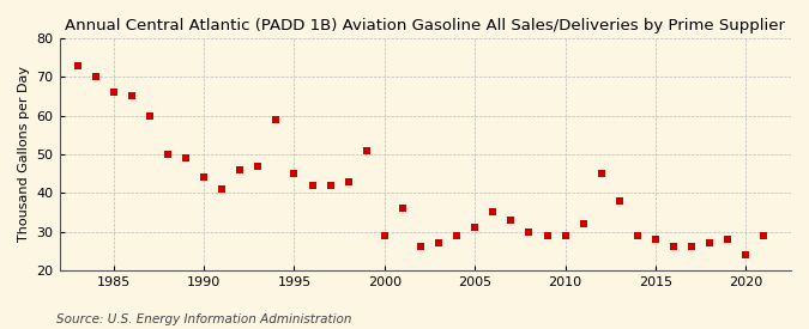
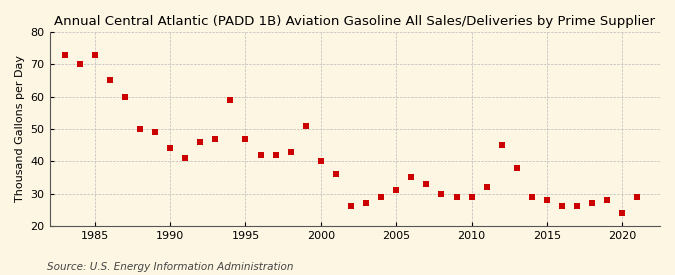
1985: 66 -> 73
1995: 45 -> 47
2000: 29 -> 40
